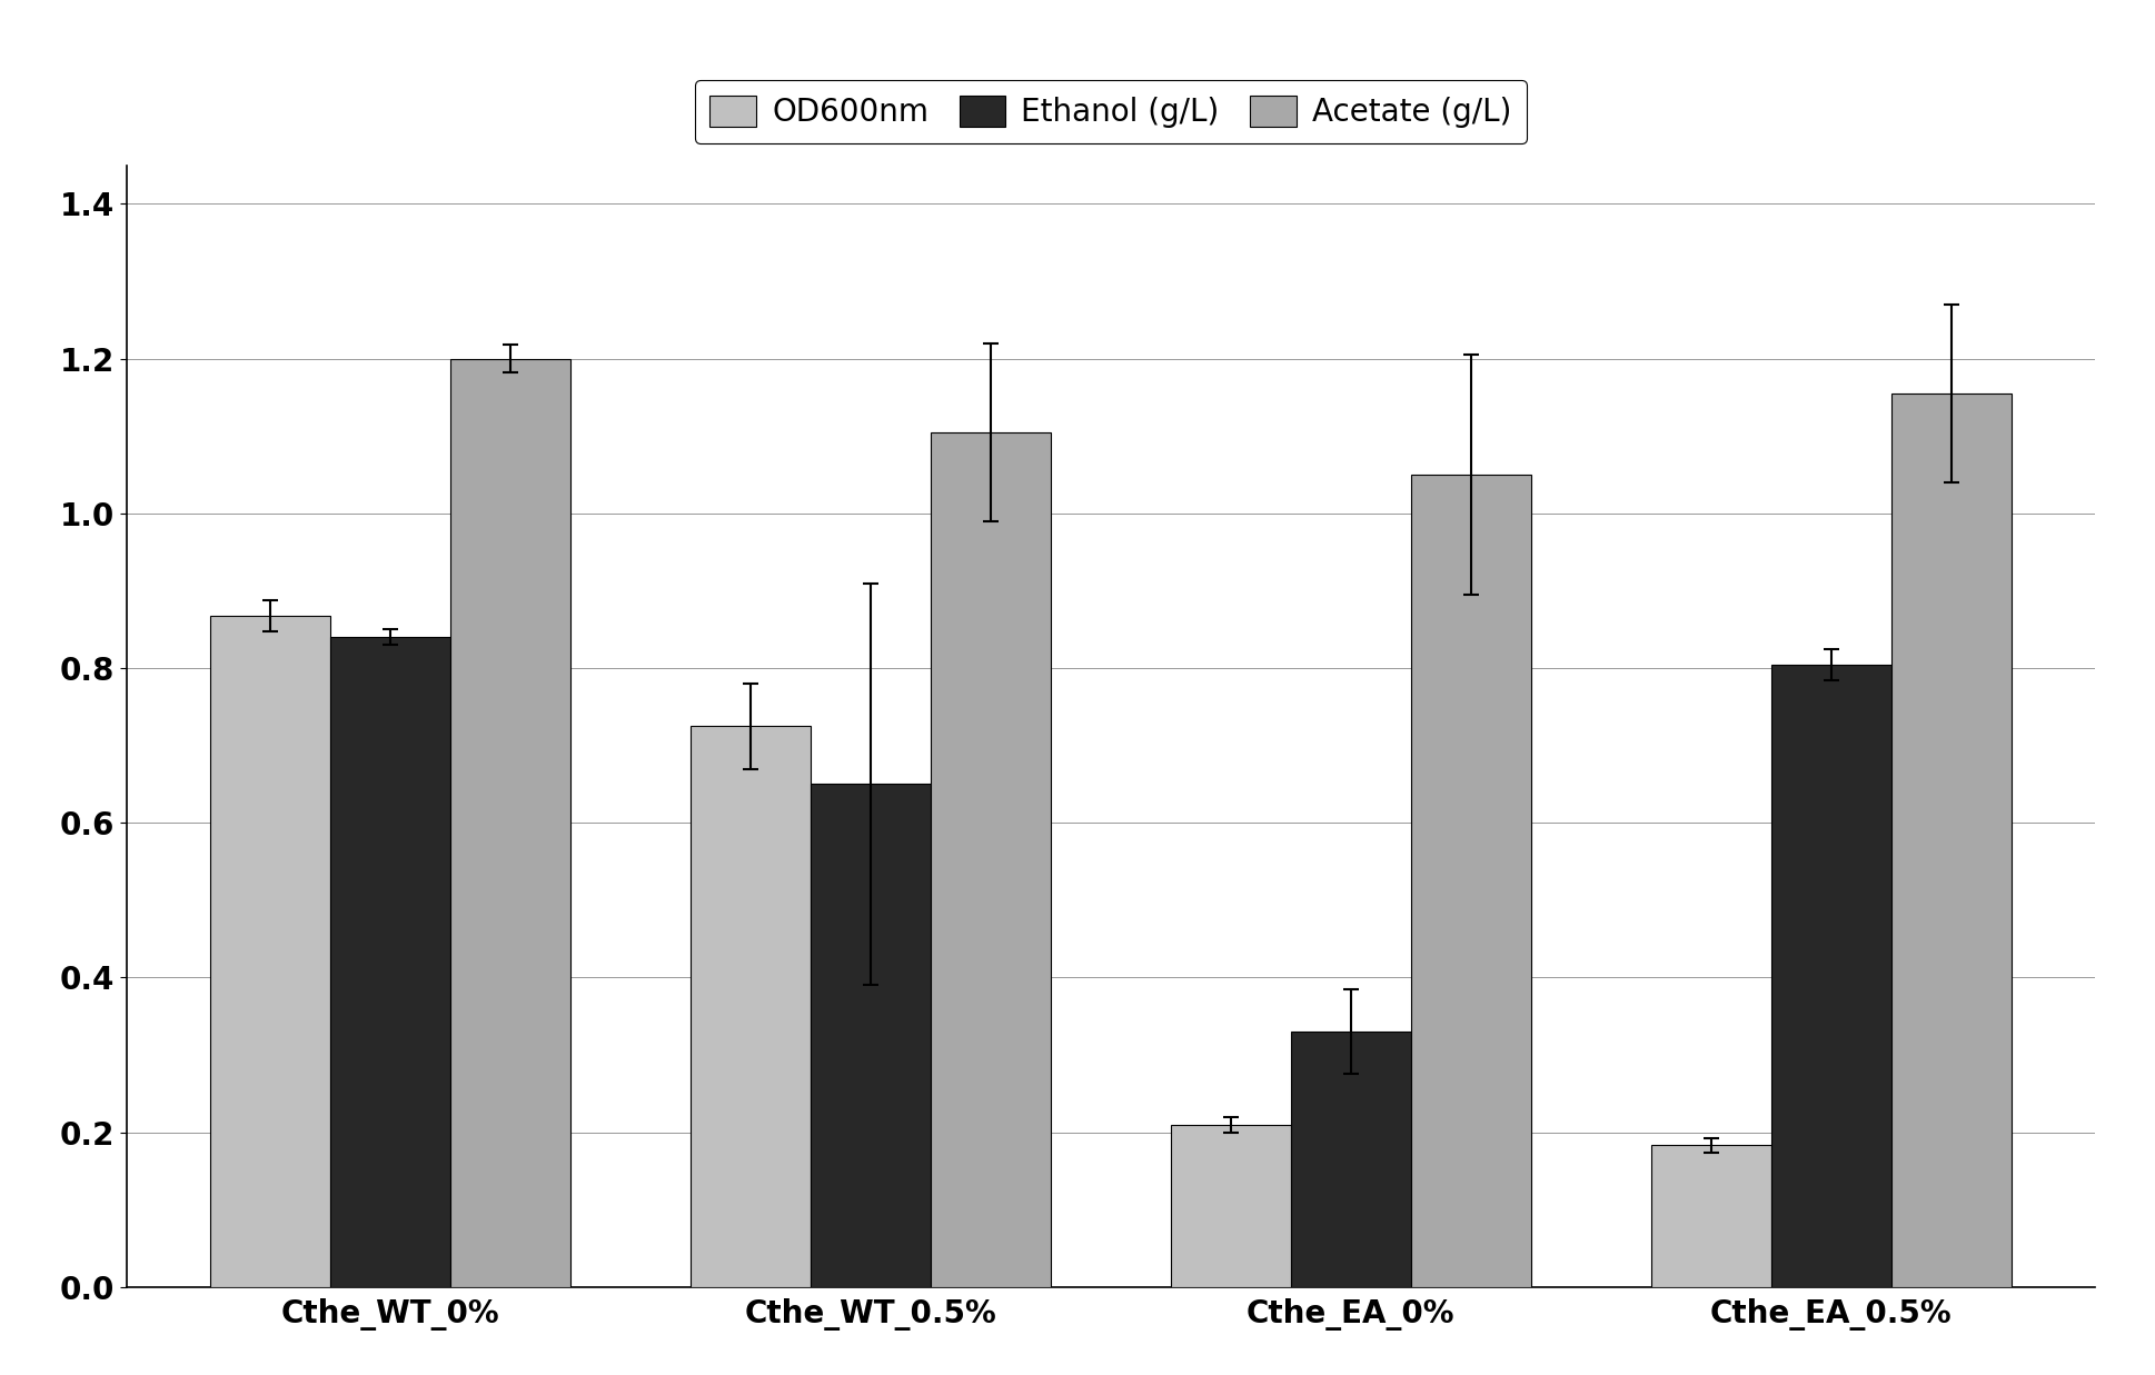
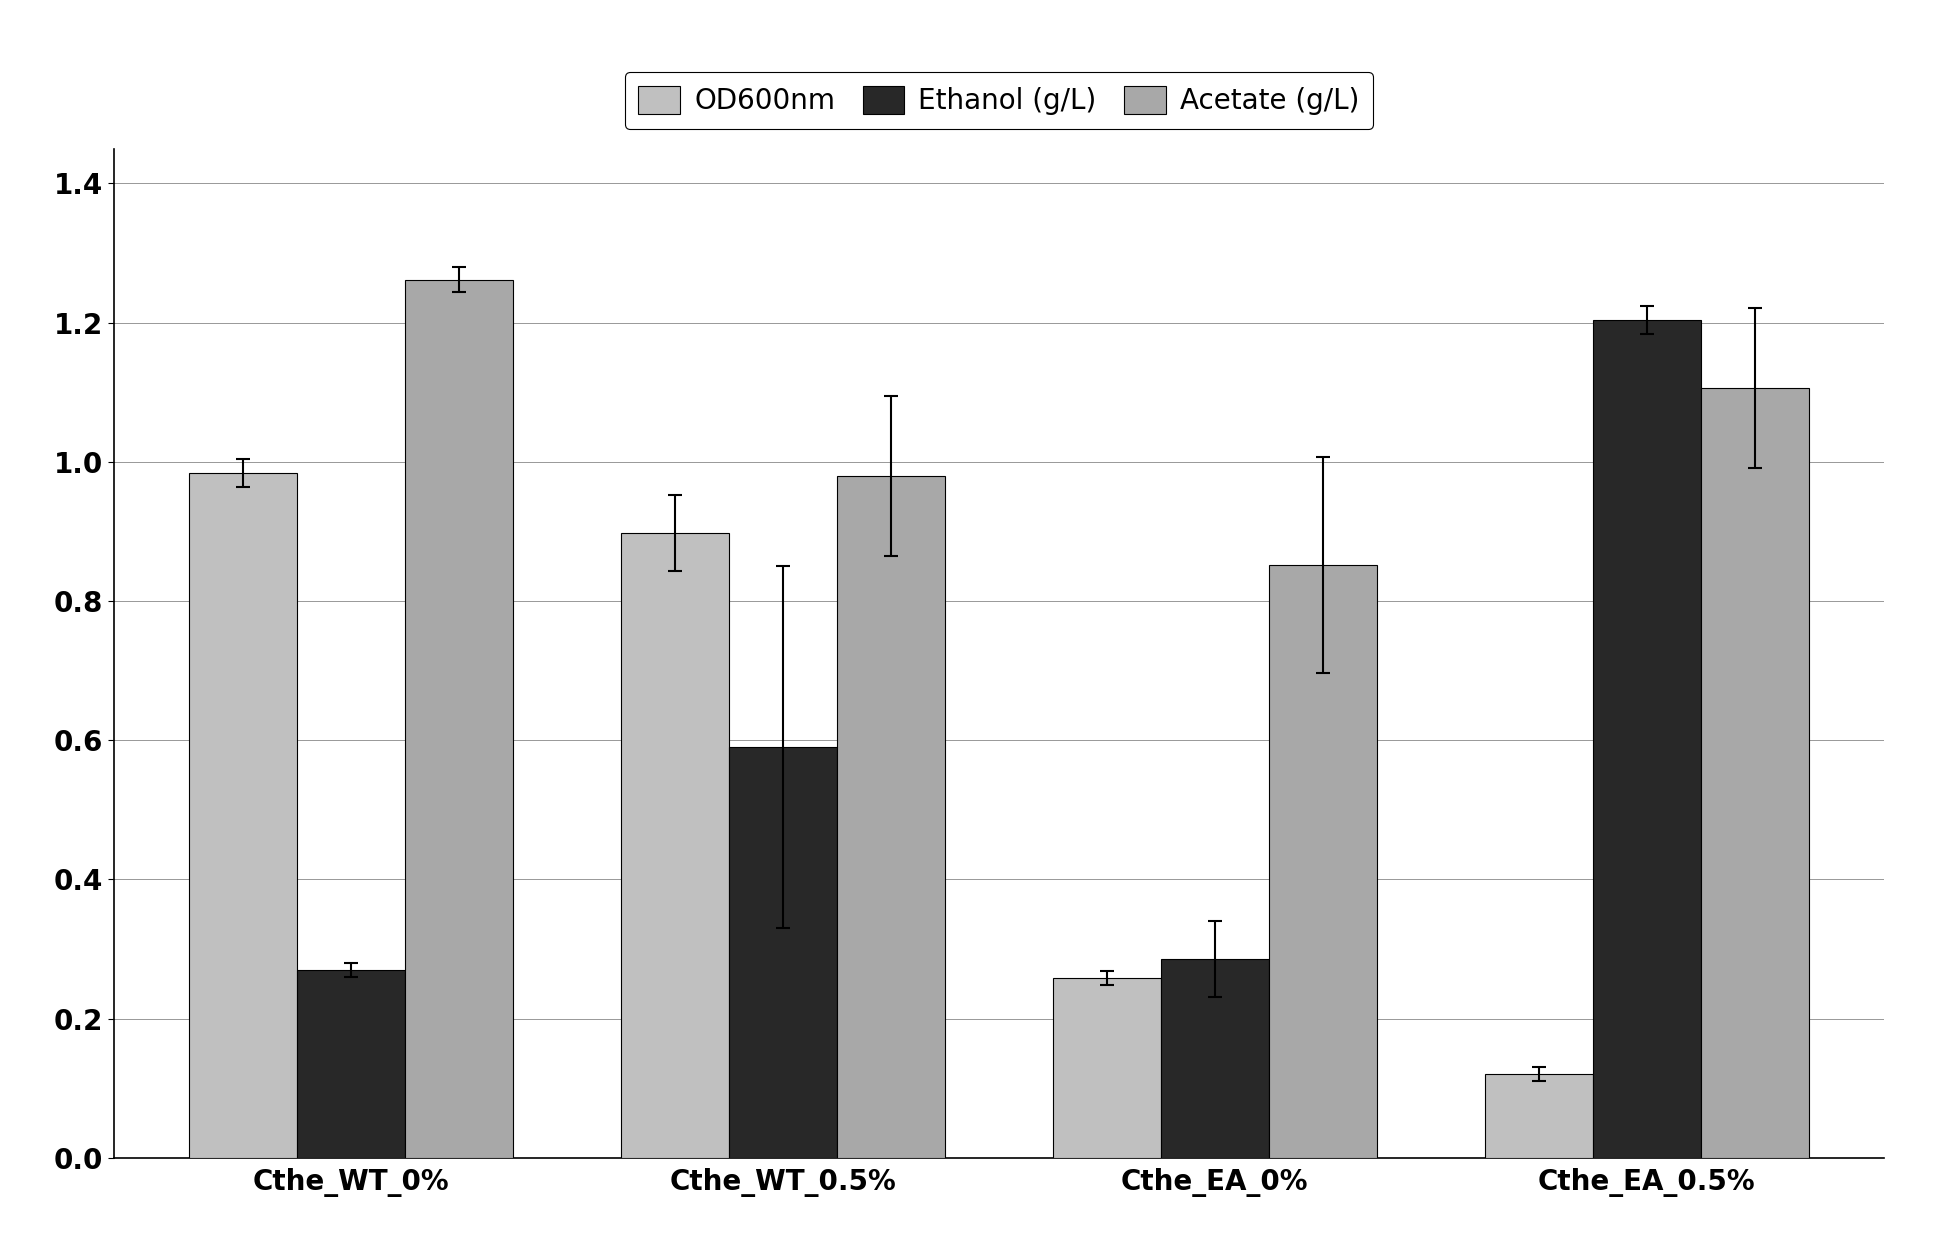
OD600nm/Cthe_WT_0%: 0.868 -> 0.984
Ethanol (g/L)/Cthe_WT_0%: 0.840 -> 0.270
Acetate (g/L)/Cthe_WT_0%: 1.200 -> 1.262
OD600nm/Cthe_WT_0.5%: 0.725 -> 0.898
Ethanol (g/L)/Cthe_WT_0.5%: 0.650 -> 0.590
Acetate (g/L)/Cthe_WT_0.5%: 1.105 -> 0.980
OD600nm/Cthe_EA_0%: 0.210 -> 0.258
Ethanol (g/L)/Cthe_EA_0%: 0.330 -> 0.286
Acetate (g/L)/Cthe_EA_0%: 1.050 -> 0.852
OD600nm/Cthe_EA_0.5%: 0.183 -> 0.120
Ethanol (g/L)/Cthe_EA_0.5%: 0.805 -> 1.204
Acetate (g/L)/Cthe_EA_0.5%: 1.155 -> 1.106
